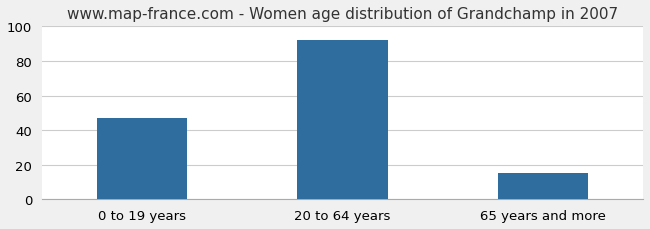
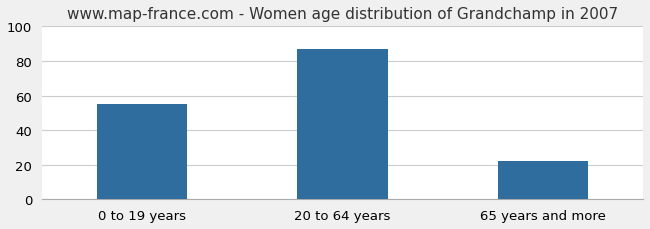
0 to 19 years: 47 -> 55
20 to 64 years: 92 -> 87
65 years and more: 15 -> 22
